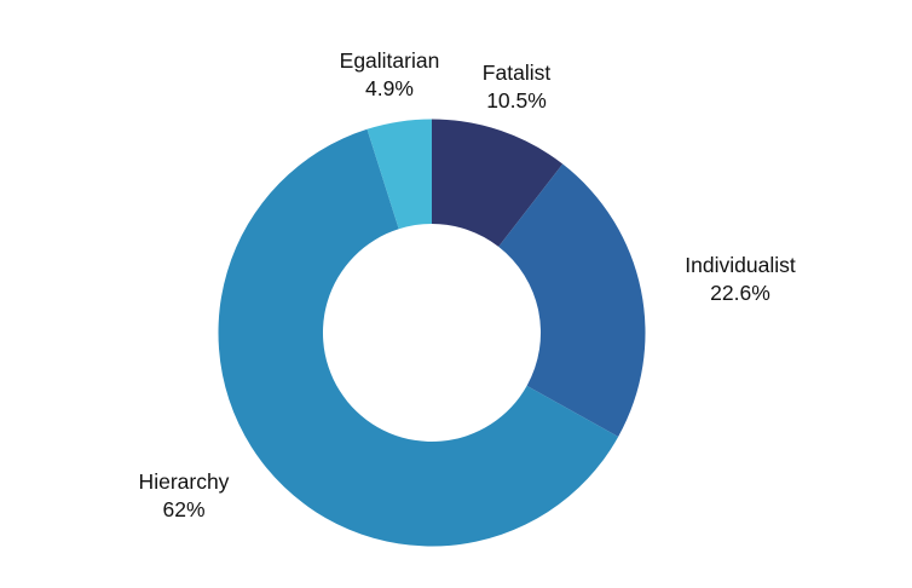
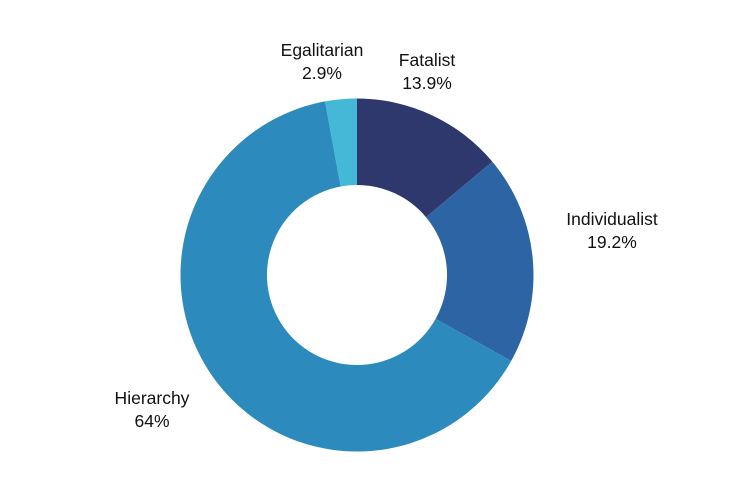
Fatalist: 10.5% -> 13.9%
Individualist: 22.6% -> 19.2%
Hierarchy: 62% -> 64%
Egalitarian: 4.9% -> 2.9%
